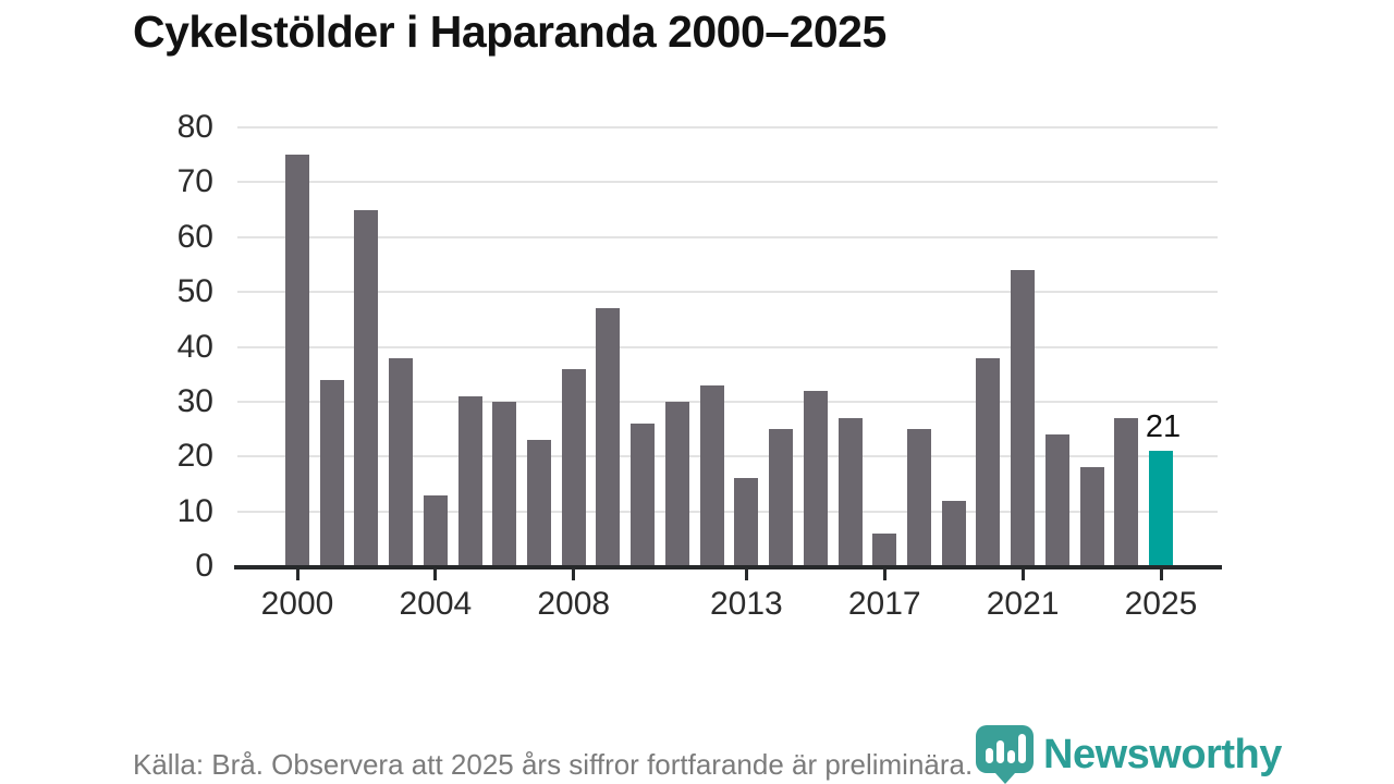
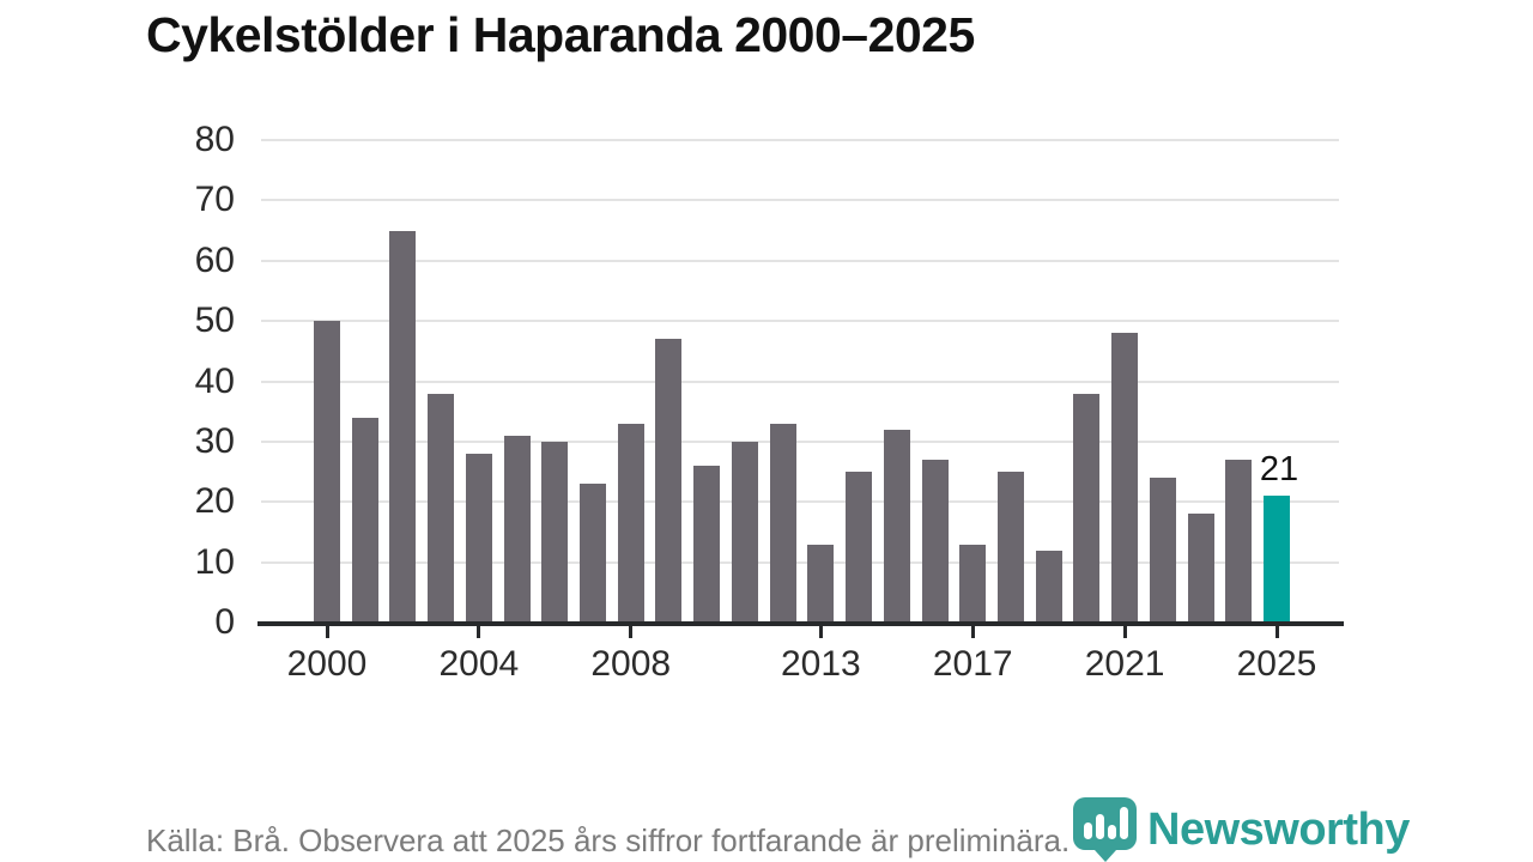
2000: 75 -> 50
2004: 13 -> 28
2008: 36 -> 33
2013: 16 -> 13
2017: 6 -> 13
2021: 54 -> 48
